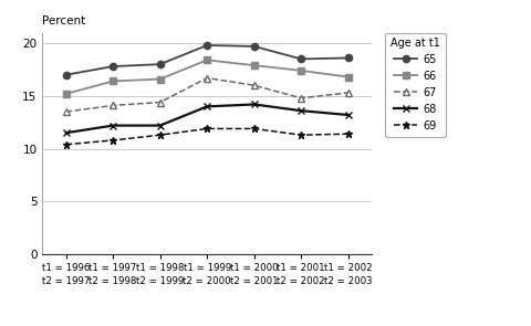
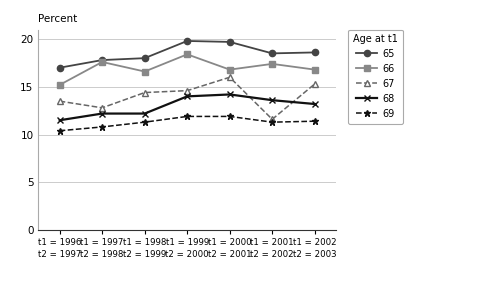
66/t1 = 1997 t2 = 1998: 16.4 -> 17.6
67/t1 = 1997 t2 = 1998: 14.1 -> 12.8
67/t1 = 1999 t2 = 2000: 16.7 -> 14.6
66/t1 = 2000 t2 = 2001: 17.9 -> 16.8
67/t1 = 2001 t2 = 2002: 14.8 -> 11.6
